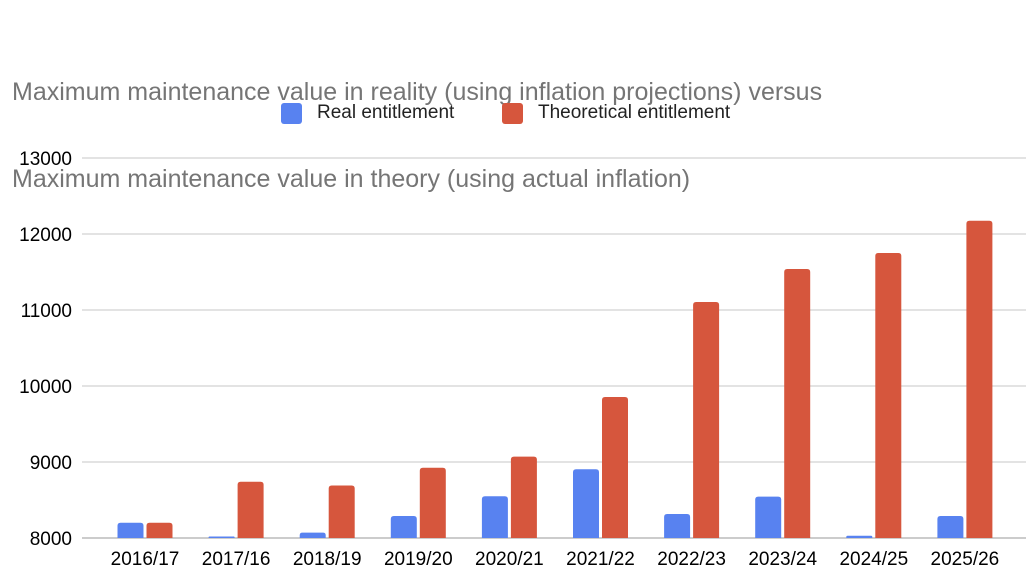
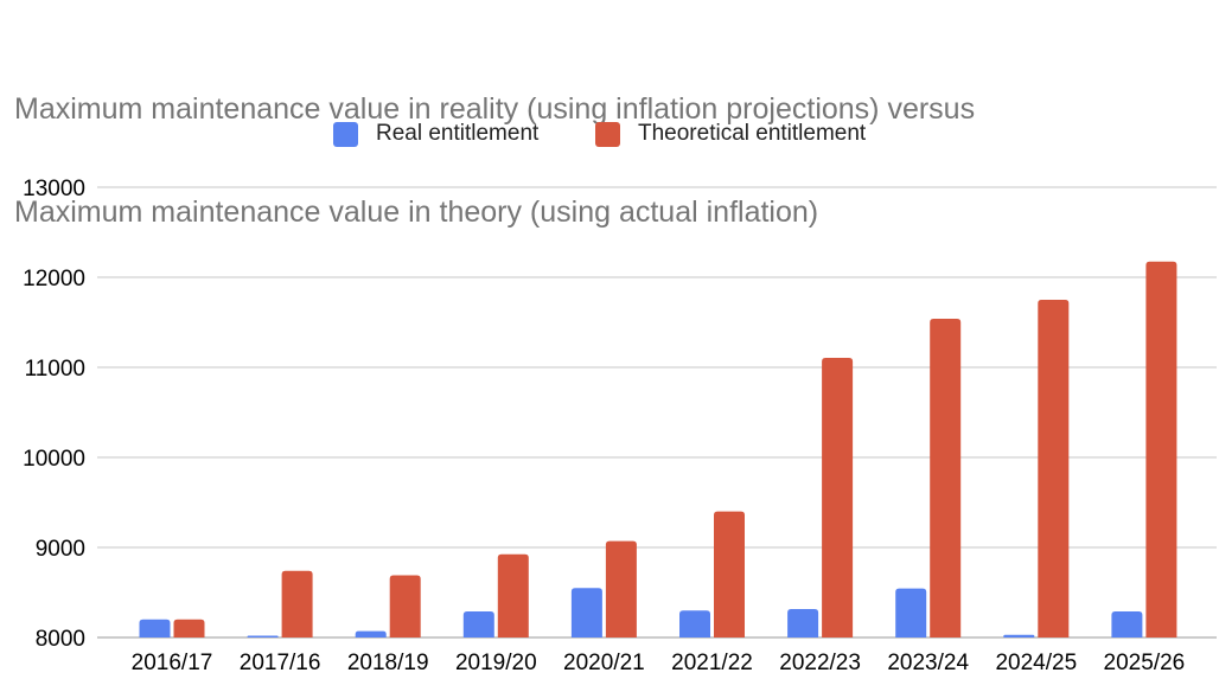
Real entitlement/2021/22: 8900 -> 8300
Theoretical entitlement/2021/22: 9900 -> 9400
